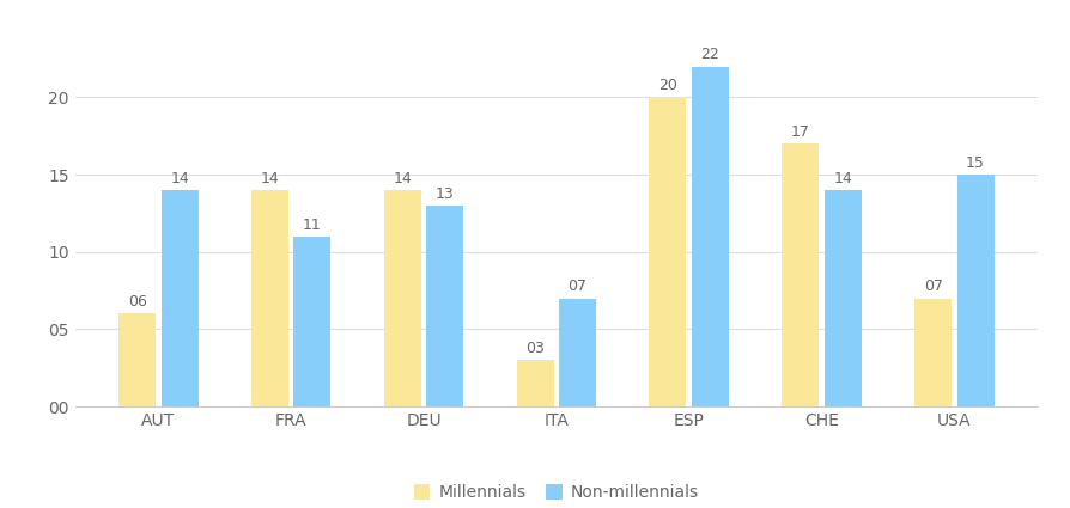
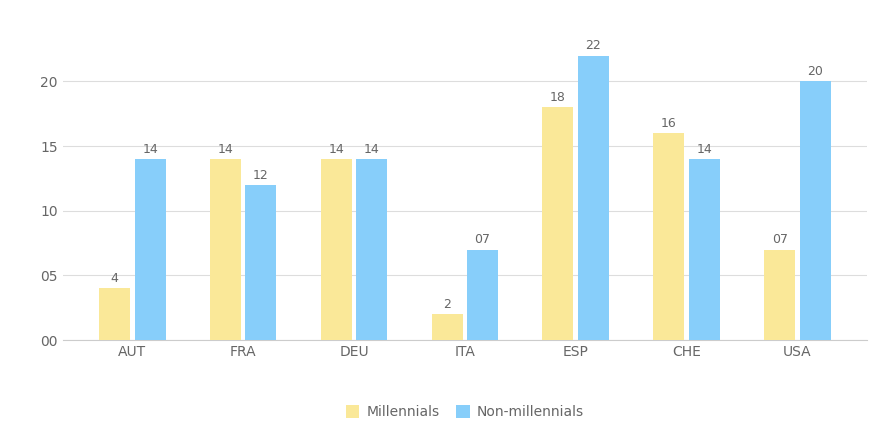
Millennials/AUT: 06 -> 4
Non-millennials/FRA: 11 -> 12
Non-millennials/DEU: 13 -> 14
Millennials/ITA: 03 -> 2
Millennials/ESP: 20 -> 18
Millennials/CHE: 17 -> 16
Non-millennials/USA: 15 -> 20
